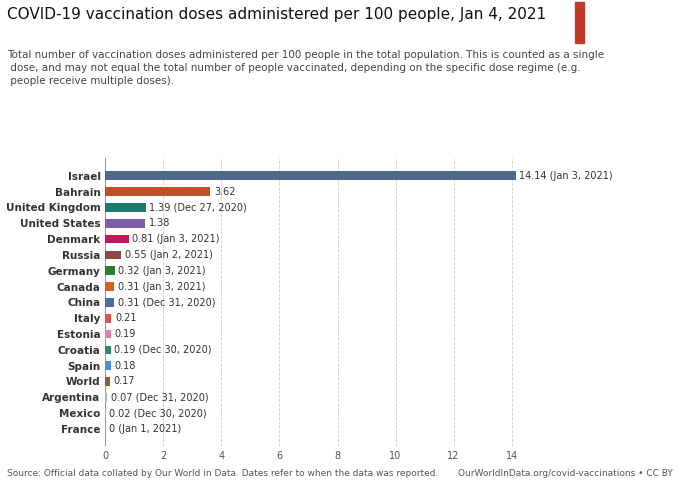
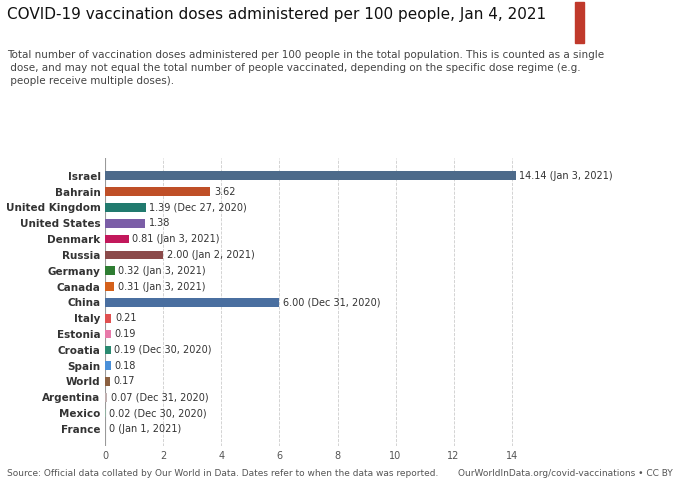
Russia: 0.55 -> 2.00
China: 0.31 -> 6.00
